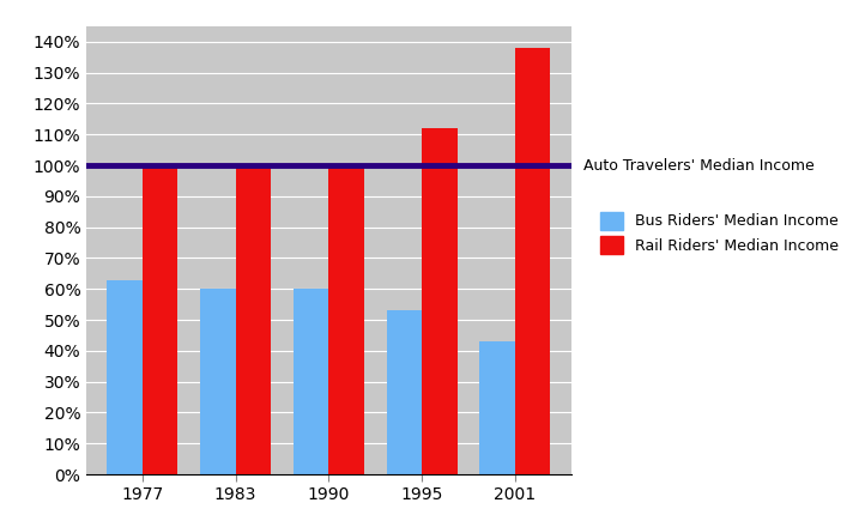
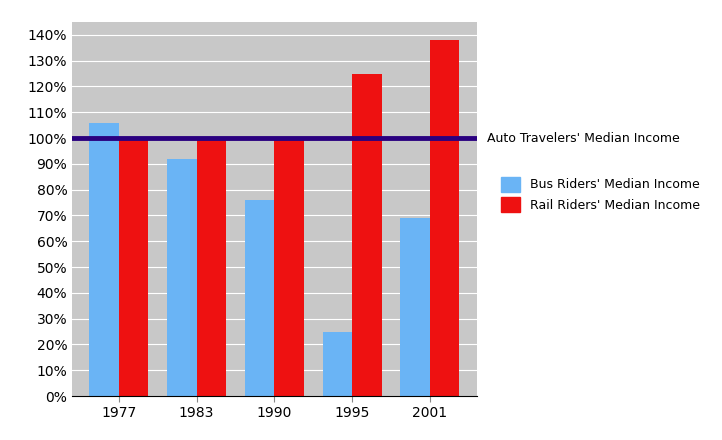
Bus Riders' Median Income/1977: 63% -> 106%
Bus Riders' Median Income/1983: 60% -> 92%
Bus Riders' Median Income/1990: 60% -> 76%
Bus Riders' Median Income/1995: 53% -> 25%
Rail Riders' Median Income/1995: 112% -> 125%
Bus Riders' Median Income/2001: 43% -> 69%
